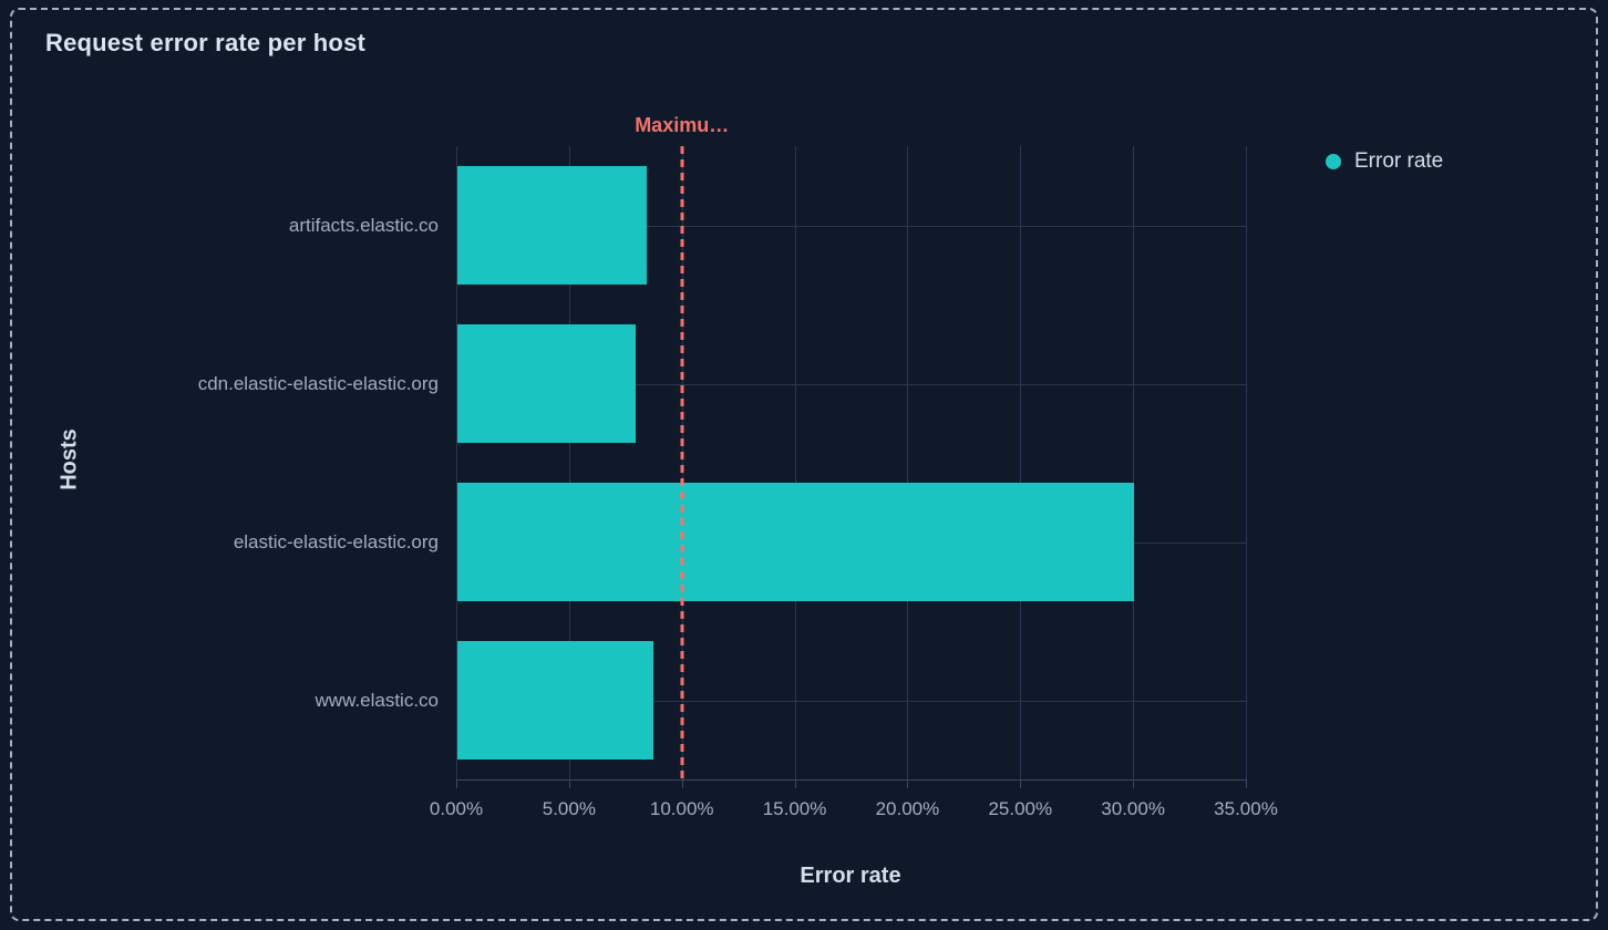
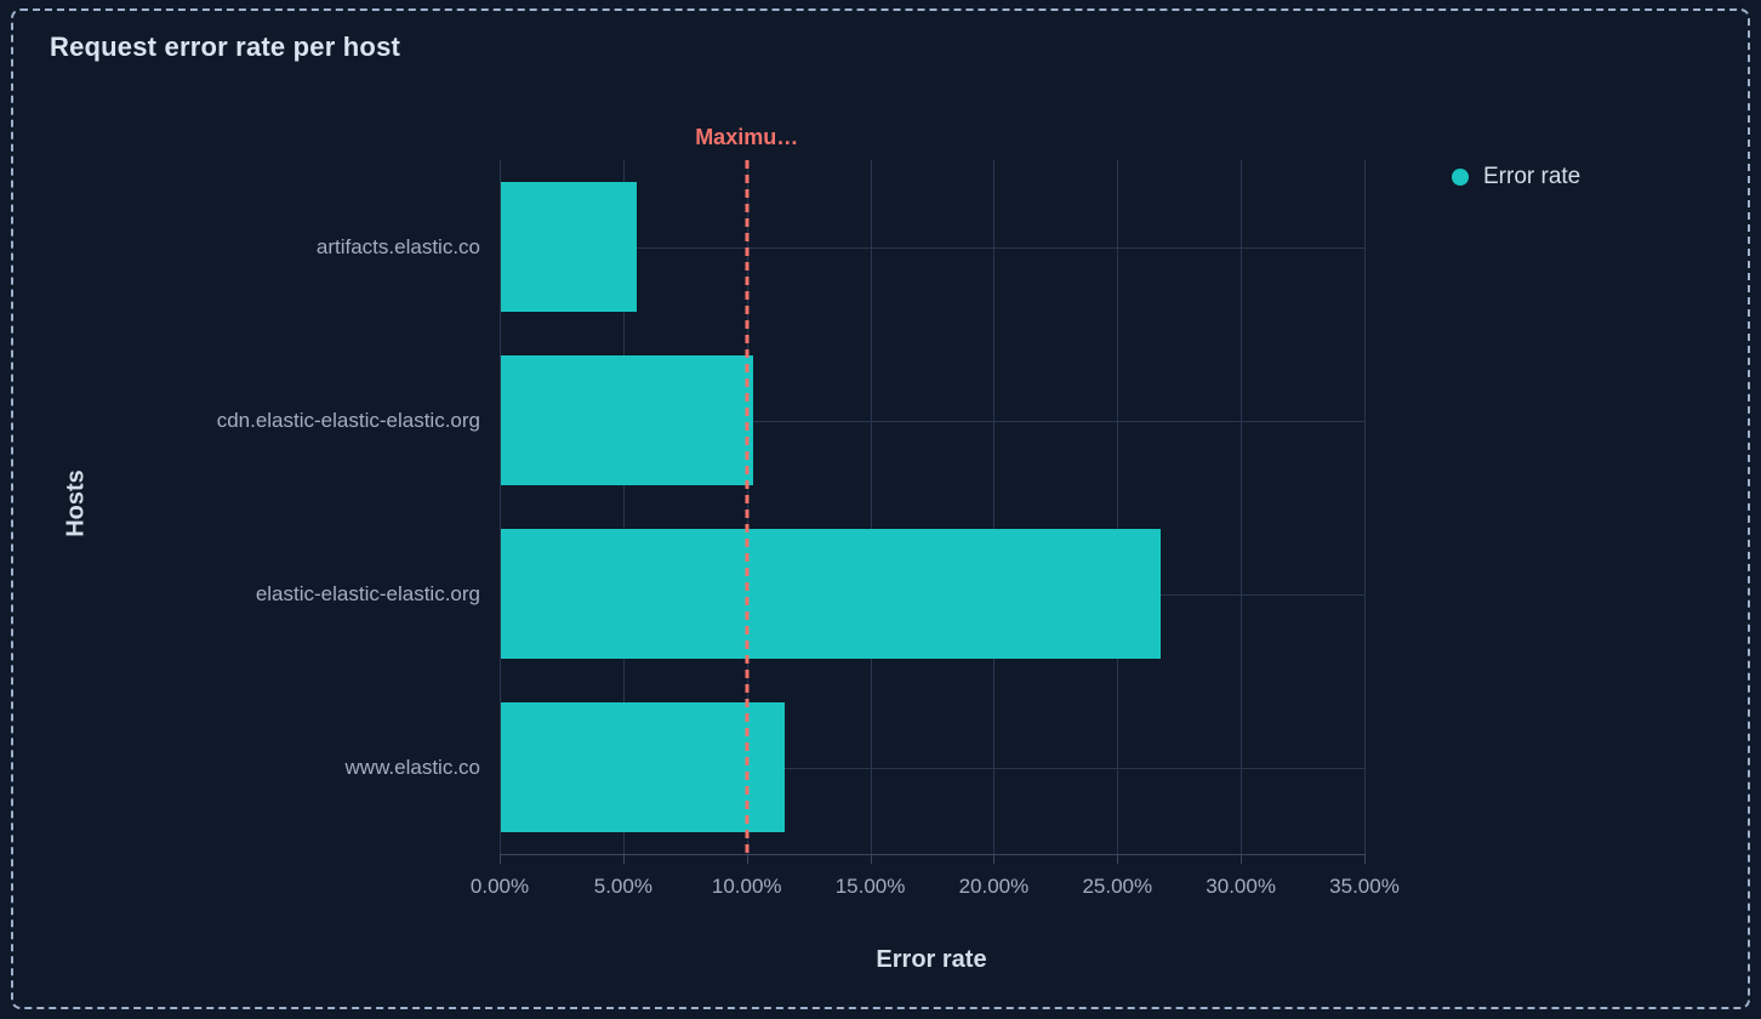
artifacts.elastic.co: 8.4% -> 5.5%
cdn.elastic-elastic-elastic.org: 7.9% -> 10.2%
elastic-elastic-elastic.org: 30.0% -> 26.7%
www.elastic.co: 8.7% -> 11.5%
